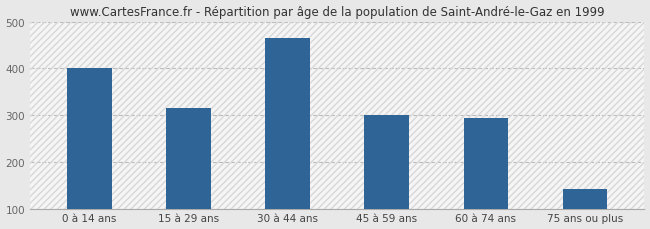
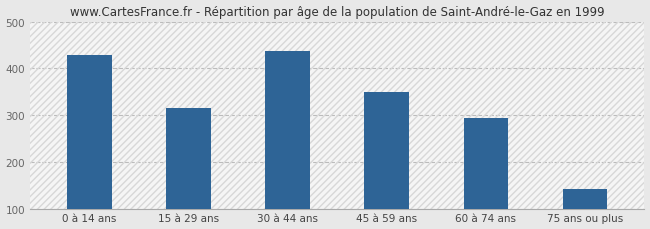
0 à 14 ans: 400 -> 428
30 à 44 ans: 465 -> 437
45 à 59 ans: 300 -> 350
